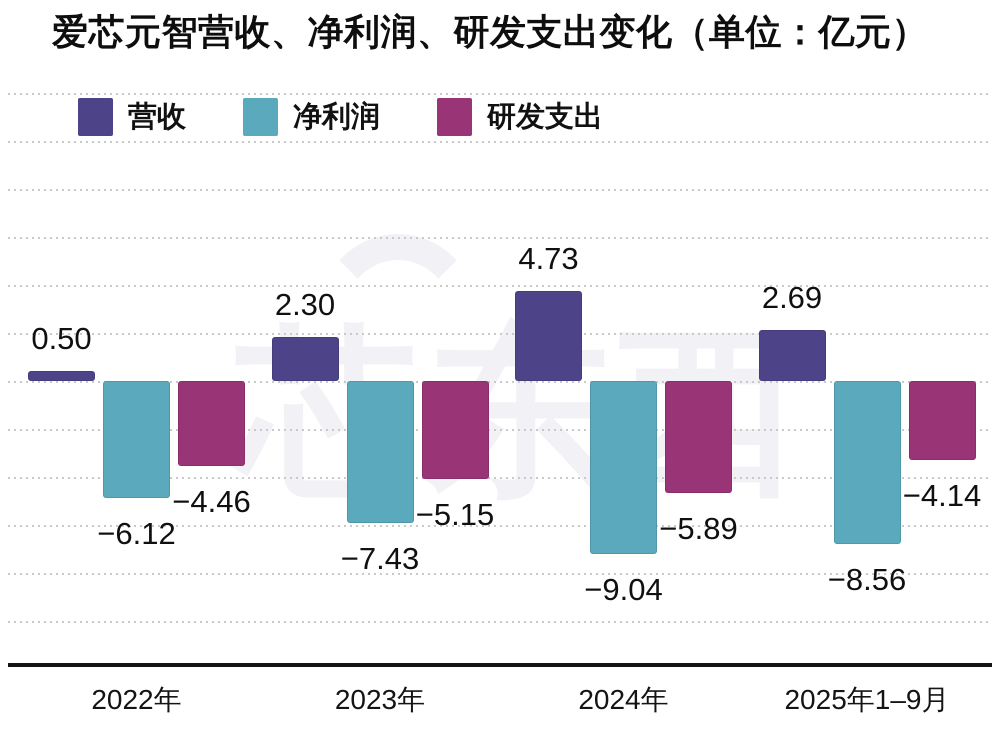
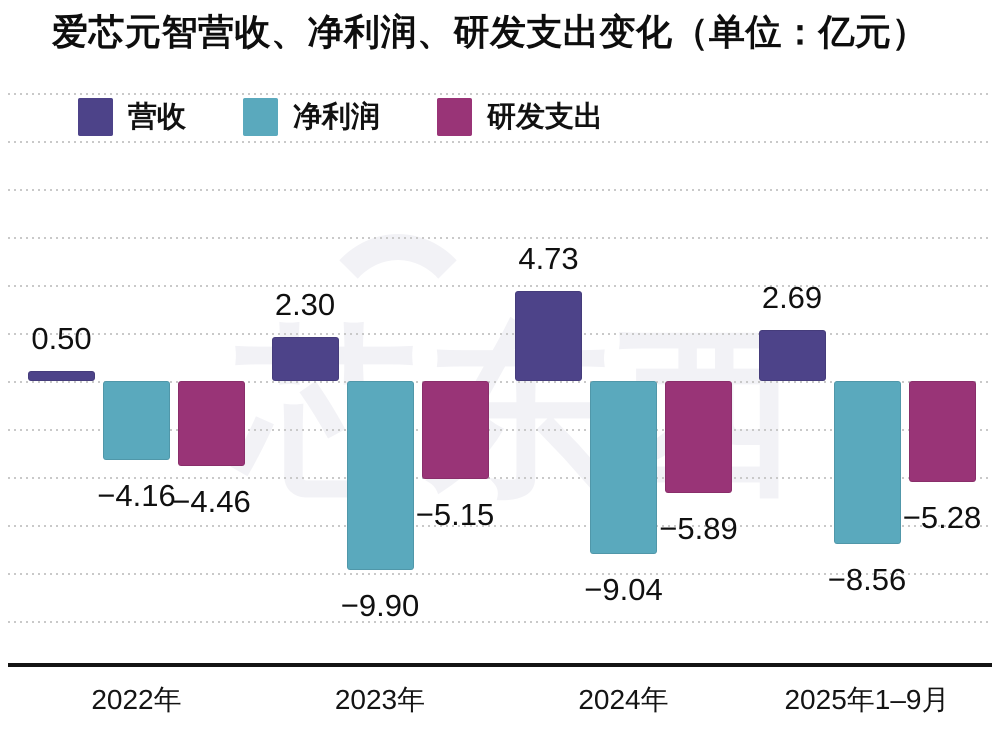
净利润/2022年: −6.12 -> −4.16
净利润/2023年: −7.43 -> −9.90
研发支出/2025年1–9月: −4.14 -> −5.28
